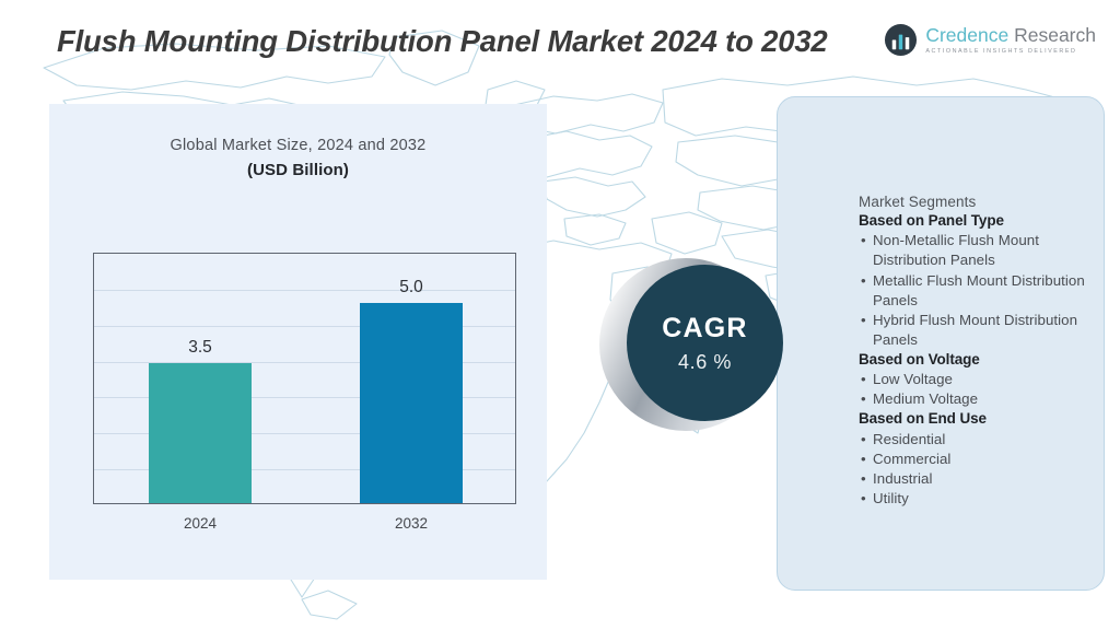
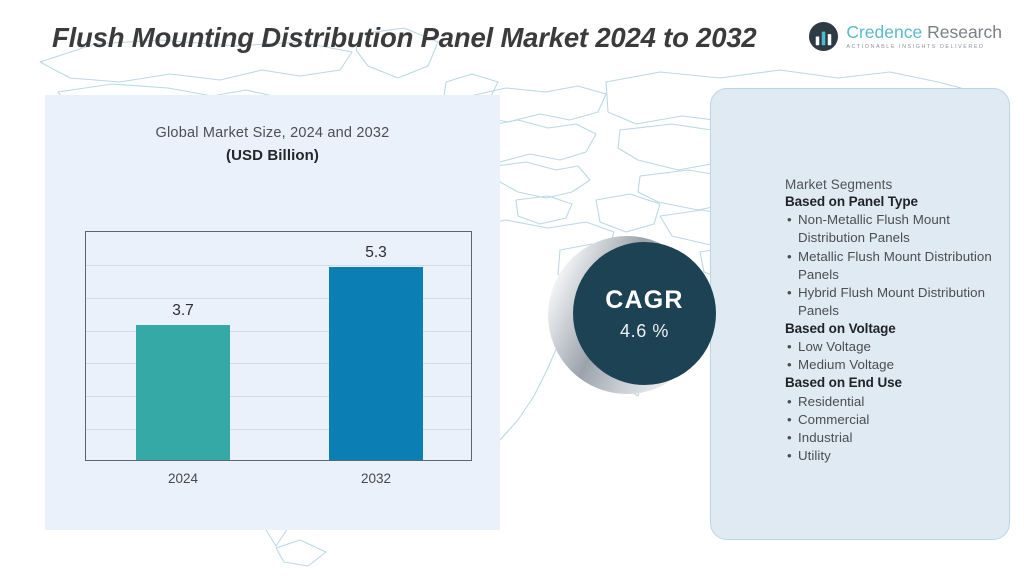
2024: 3.5 -> 3.7
2032: 5.0 -> 5.3
